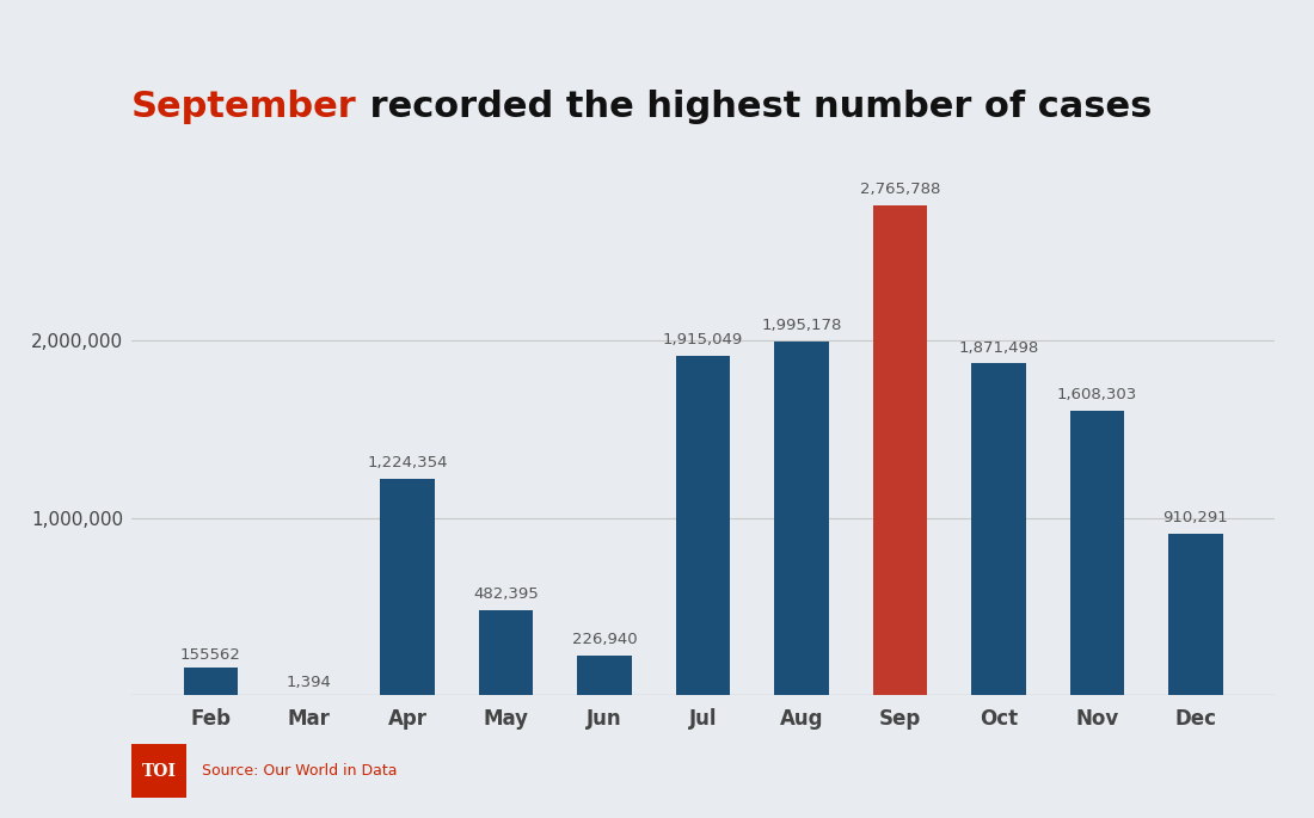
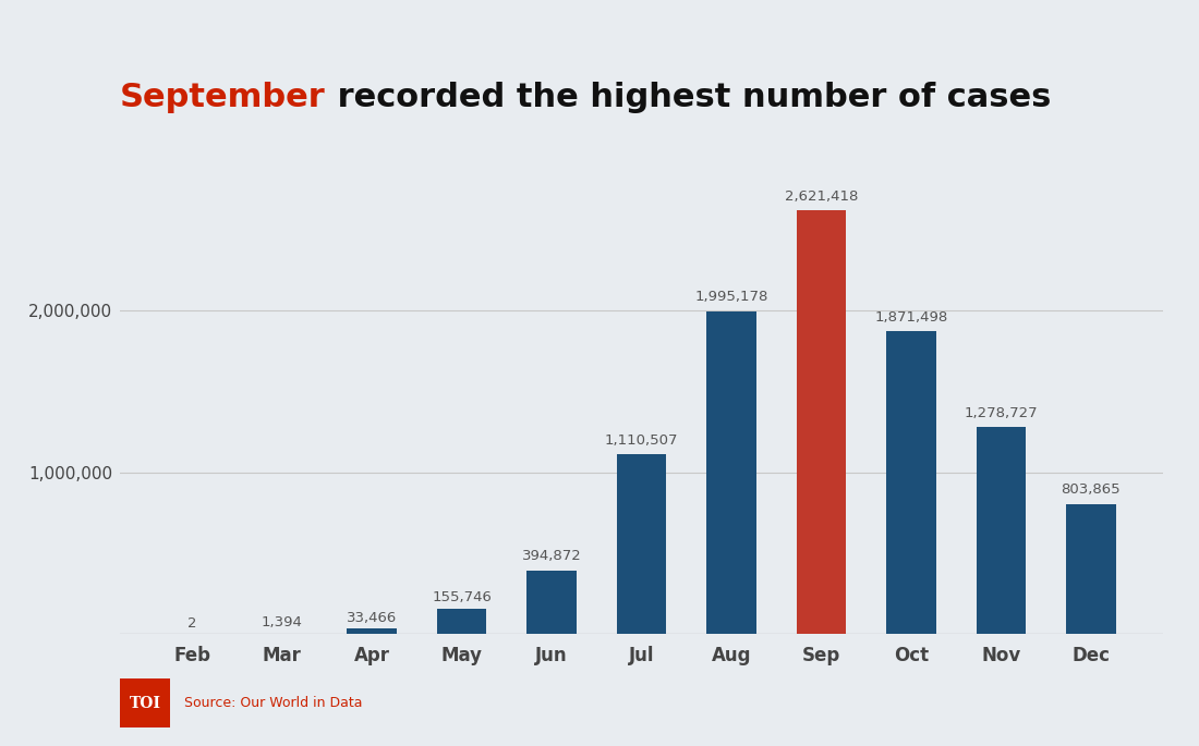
Feb: 155562 -> 2
Apr: 1,224,354 -> 33,466
May: 482,395 -> 155,746
Jun: 226,940 -> 394,872
Jul: 1,915,049 -> 1,110,507
Sep: 2,765,788 -> 2,621,418
Nov: 1,608,303 -> 1,278,727
Dec: 910,291 -> 803,865
